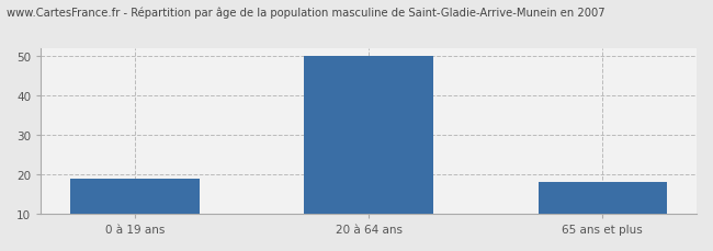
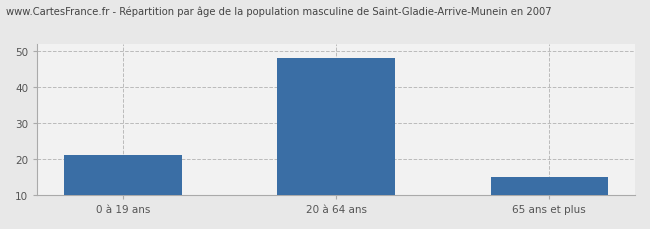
0 à 19 ans: 19 -> 21
20 à 64 ans: 50 -> 48
65 ans et plus: 18 -> 15
